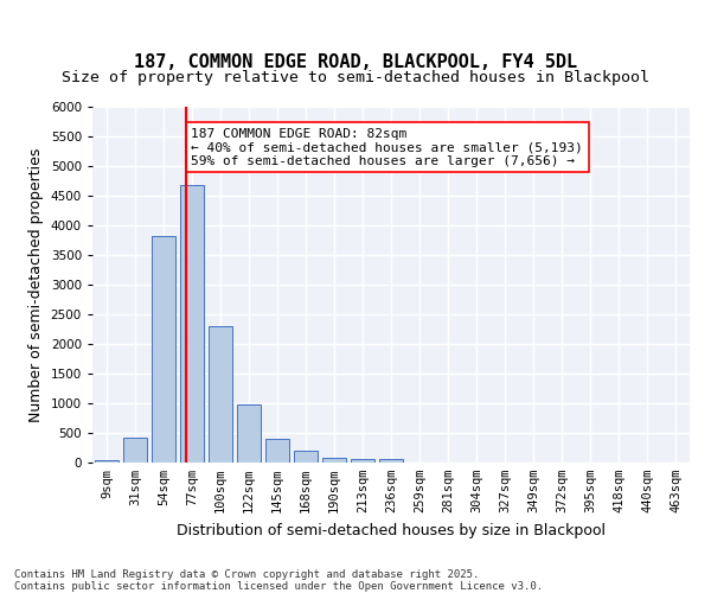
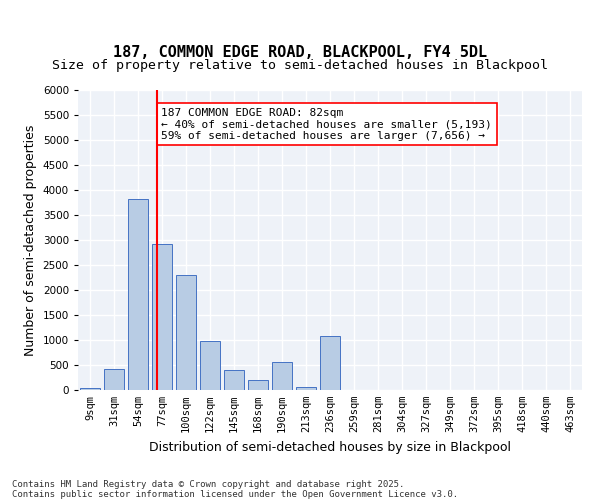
77sqm: 4680 -> 2920
190sqm: 90 -> 560
236sqm: 60 -> 1080
